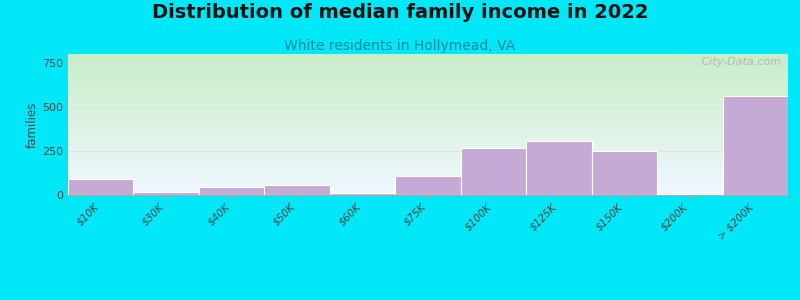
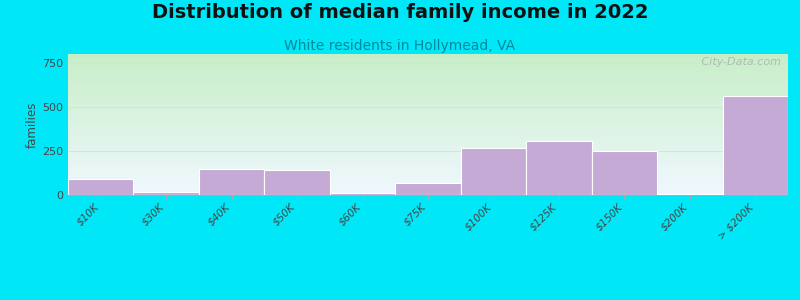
$40K: 40 -> 150
$50K: 60 -> 140
$75K: 110 -> 70
